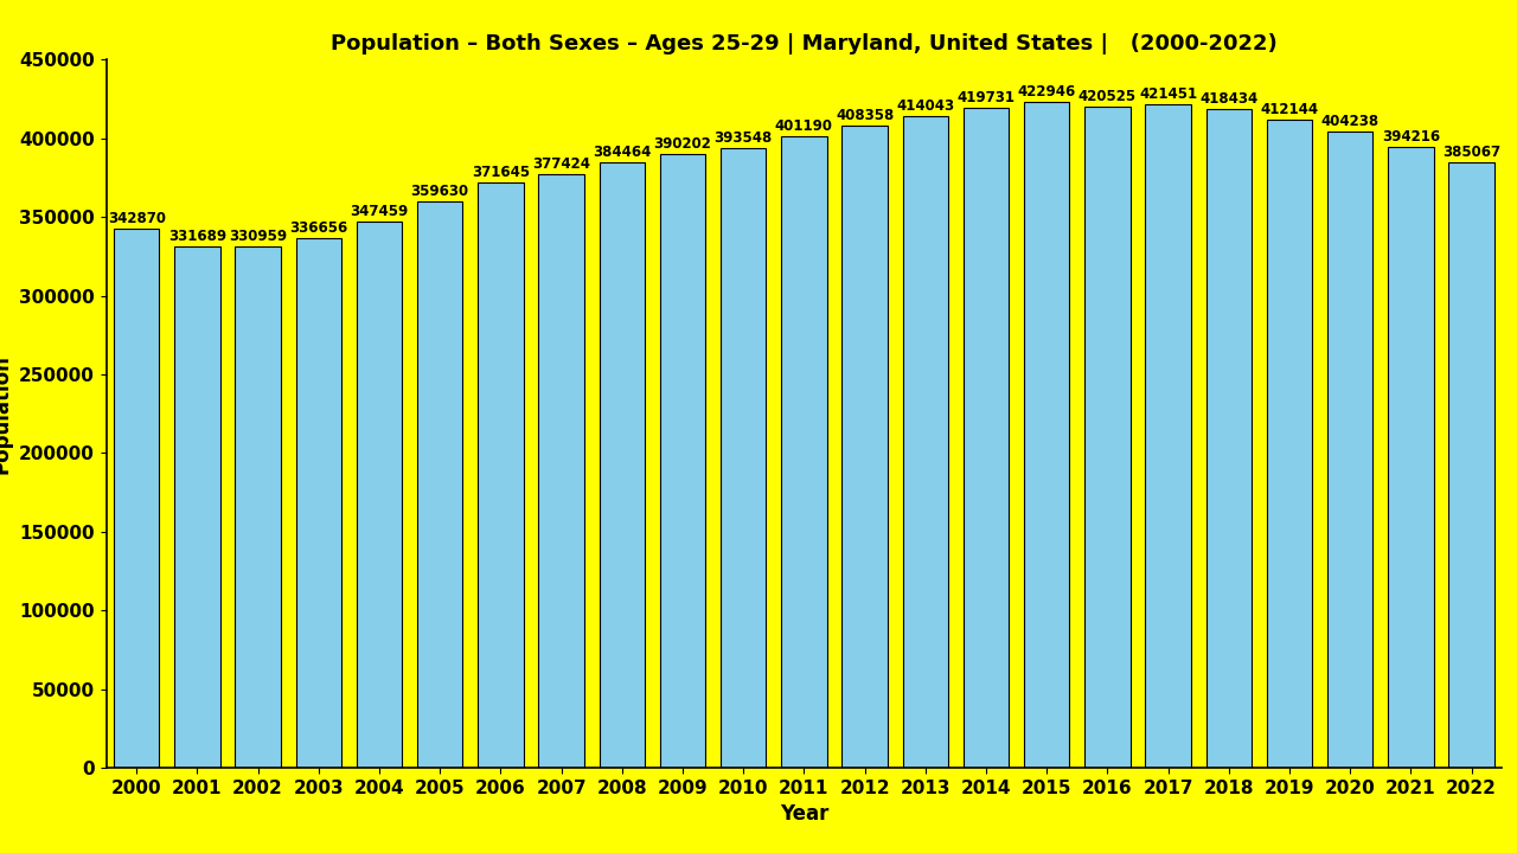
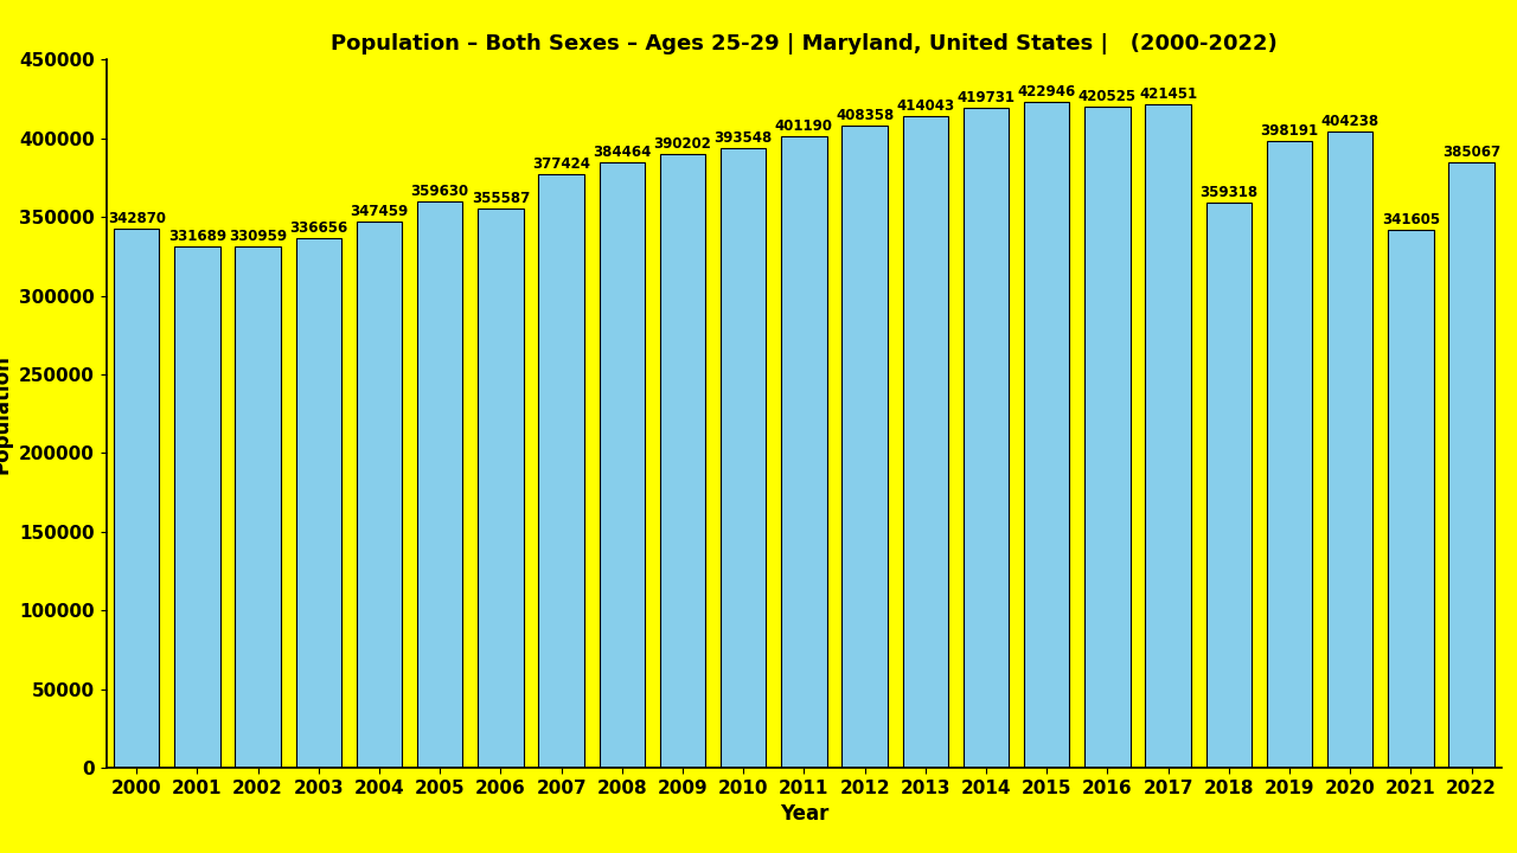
2006: 371645 -> 355587
2018: 418434 -> 359318
2019: 412144 -> 398191
2021: 394216 -> 341605
